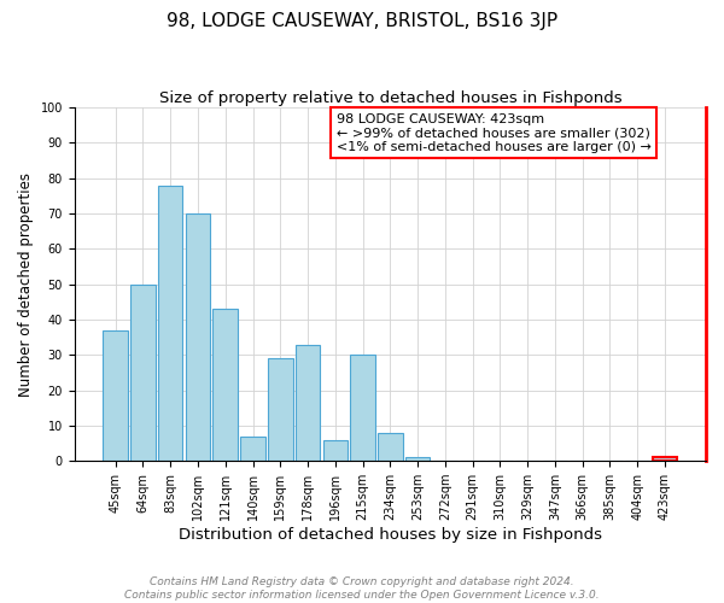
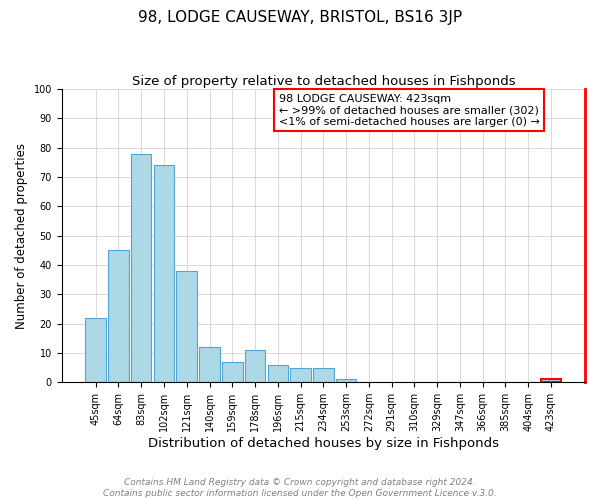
45sqm: 37 -> 22
64sqm: 50 -> 45
102sqm: 70 -> 74
121sqm: 43 -> 38
140sqm: 7 -> 12
159sqm: 29 -> 7
178sqm: 33 -> 11
215sqm: 30 -> 5
234sqm: 8 -> 5
